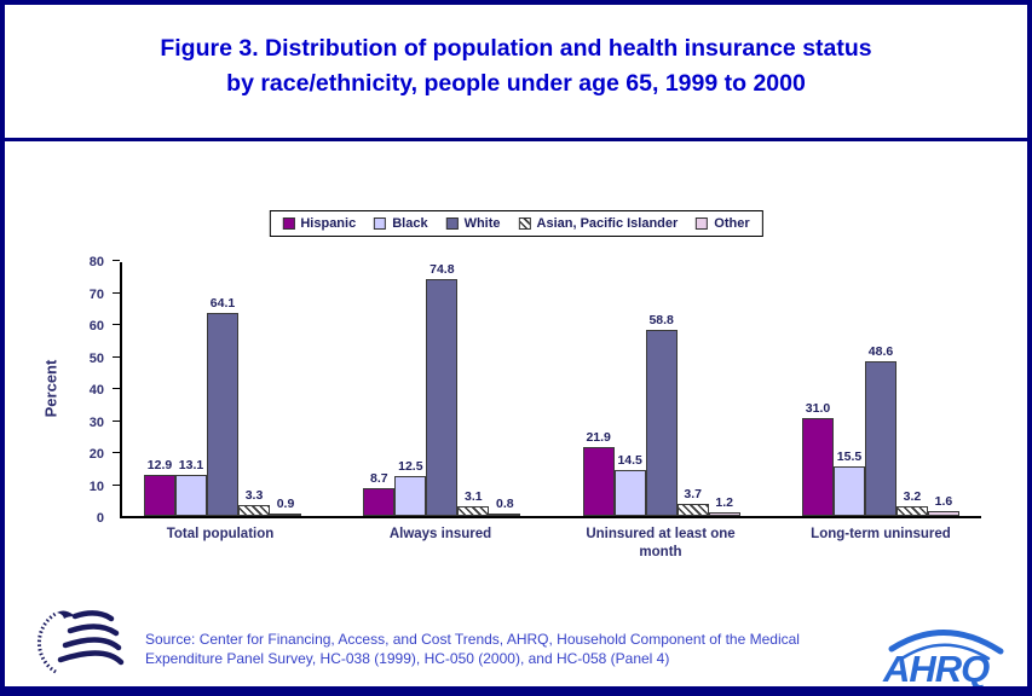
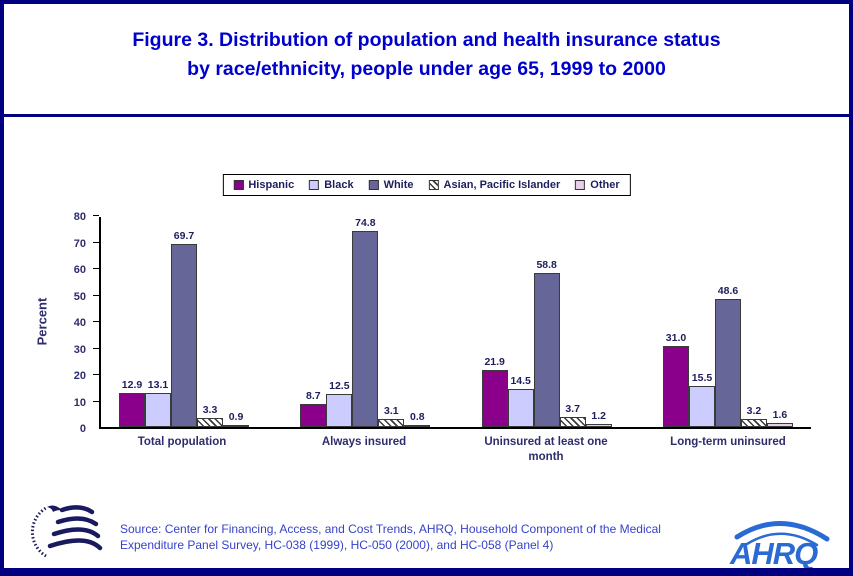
White/Total population: 64.1 -> 69.7
